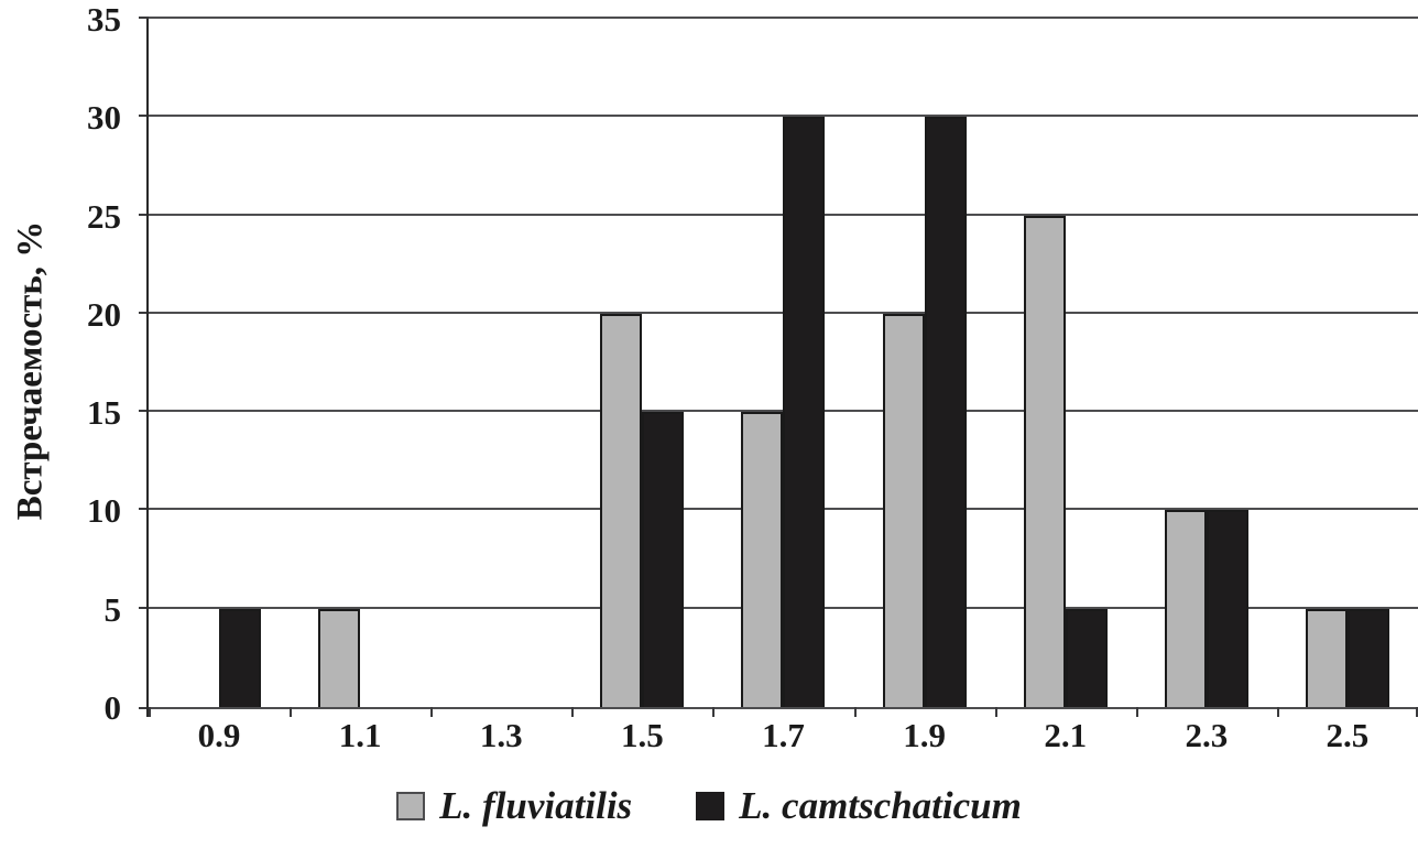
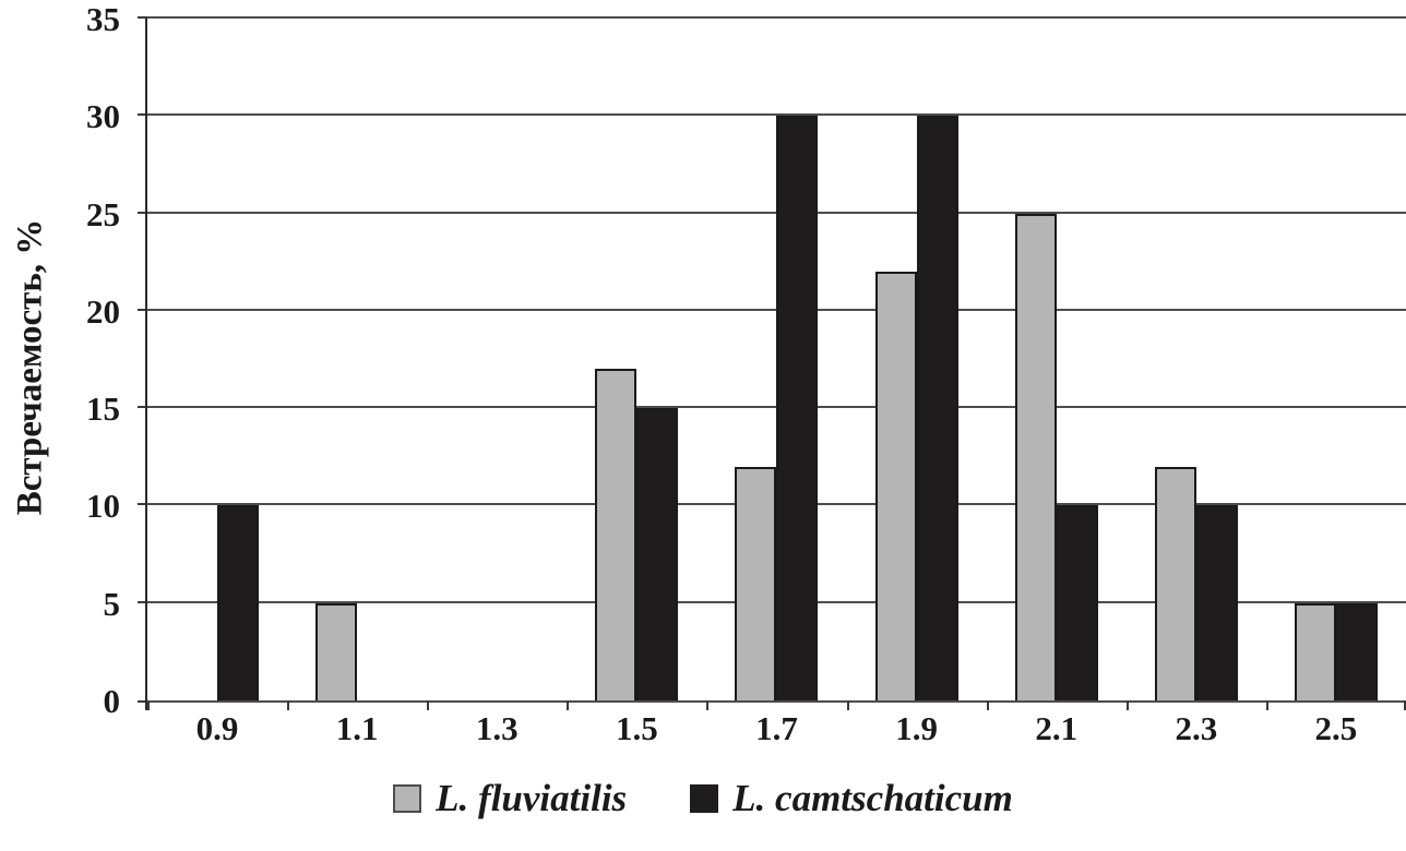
L. camtschaticum/0.9: 5 -> 10
L. fluviatilis/1.5: 20 -> 17
L. fluviatilis/1.7: 15 -> 12
L. fluviatilis/1.9: 20 -> 22
L. camtschaticum/2.1: 5 -> 10
L. fluviatilis/2.3: 10 -> 12
